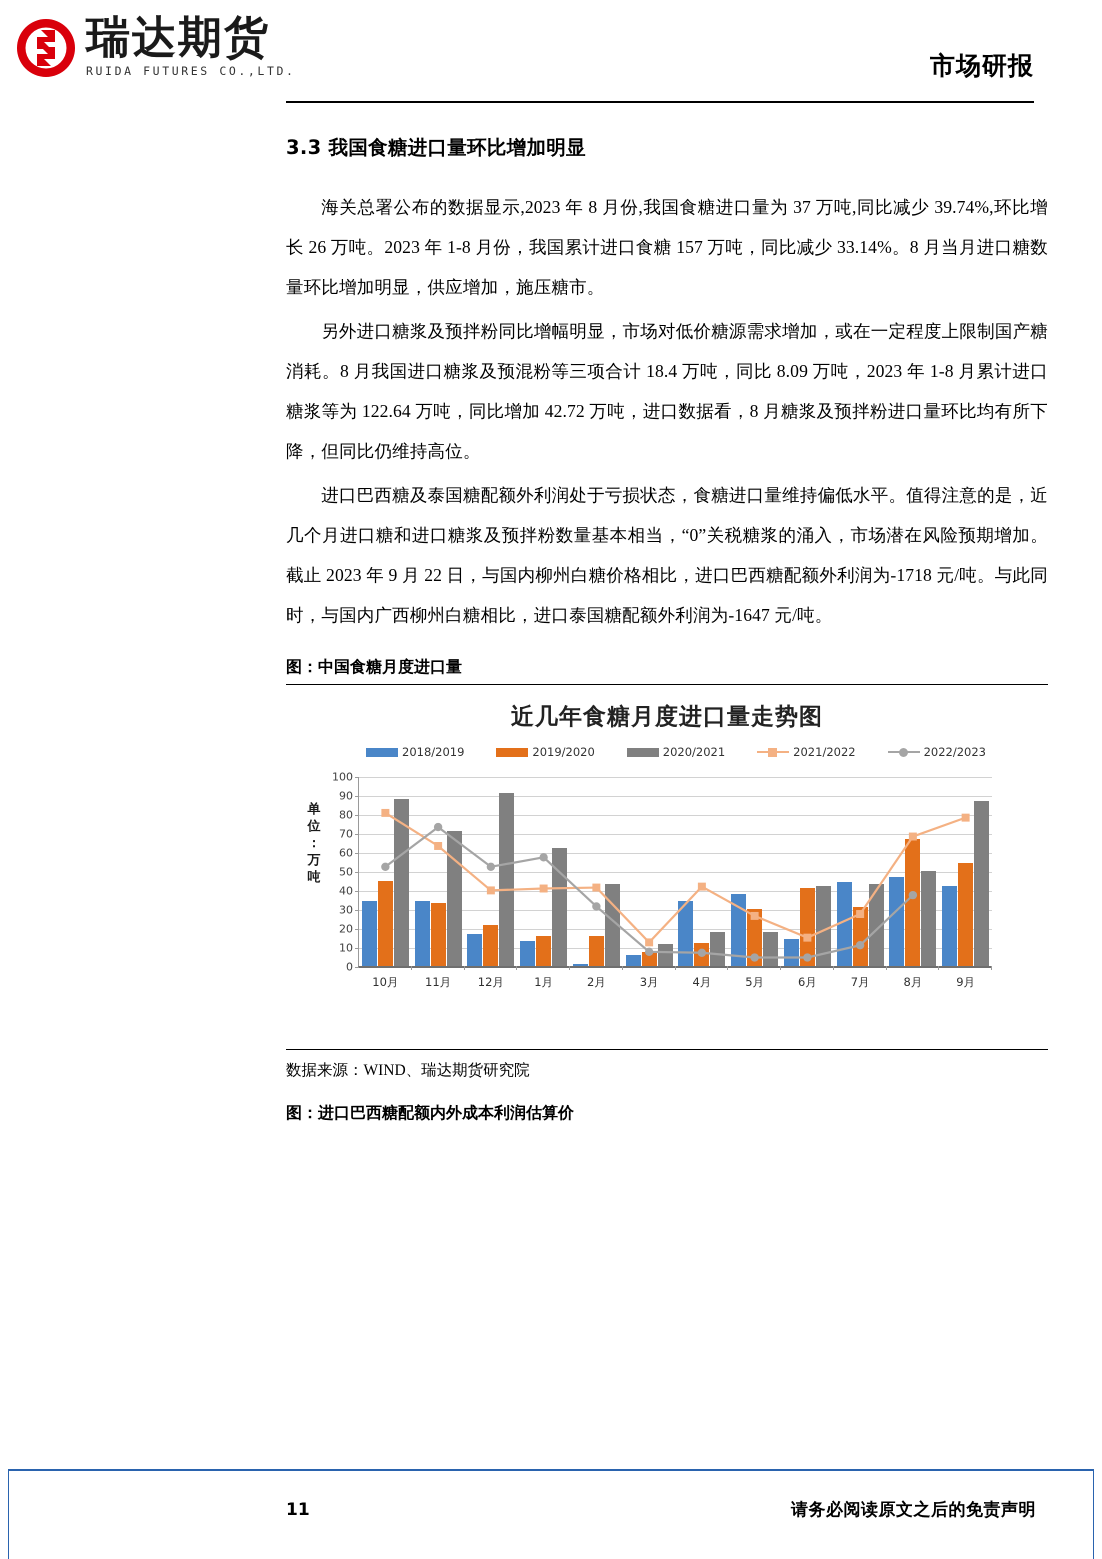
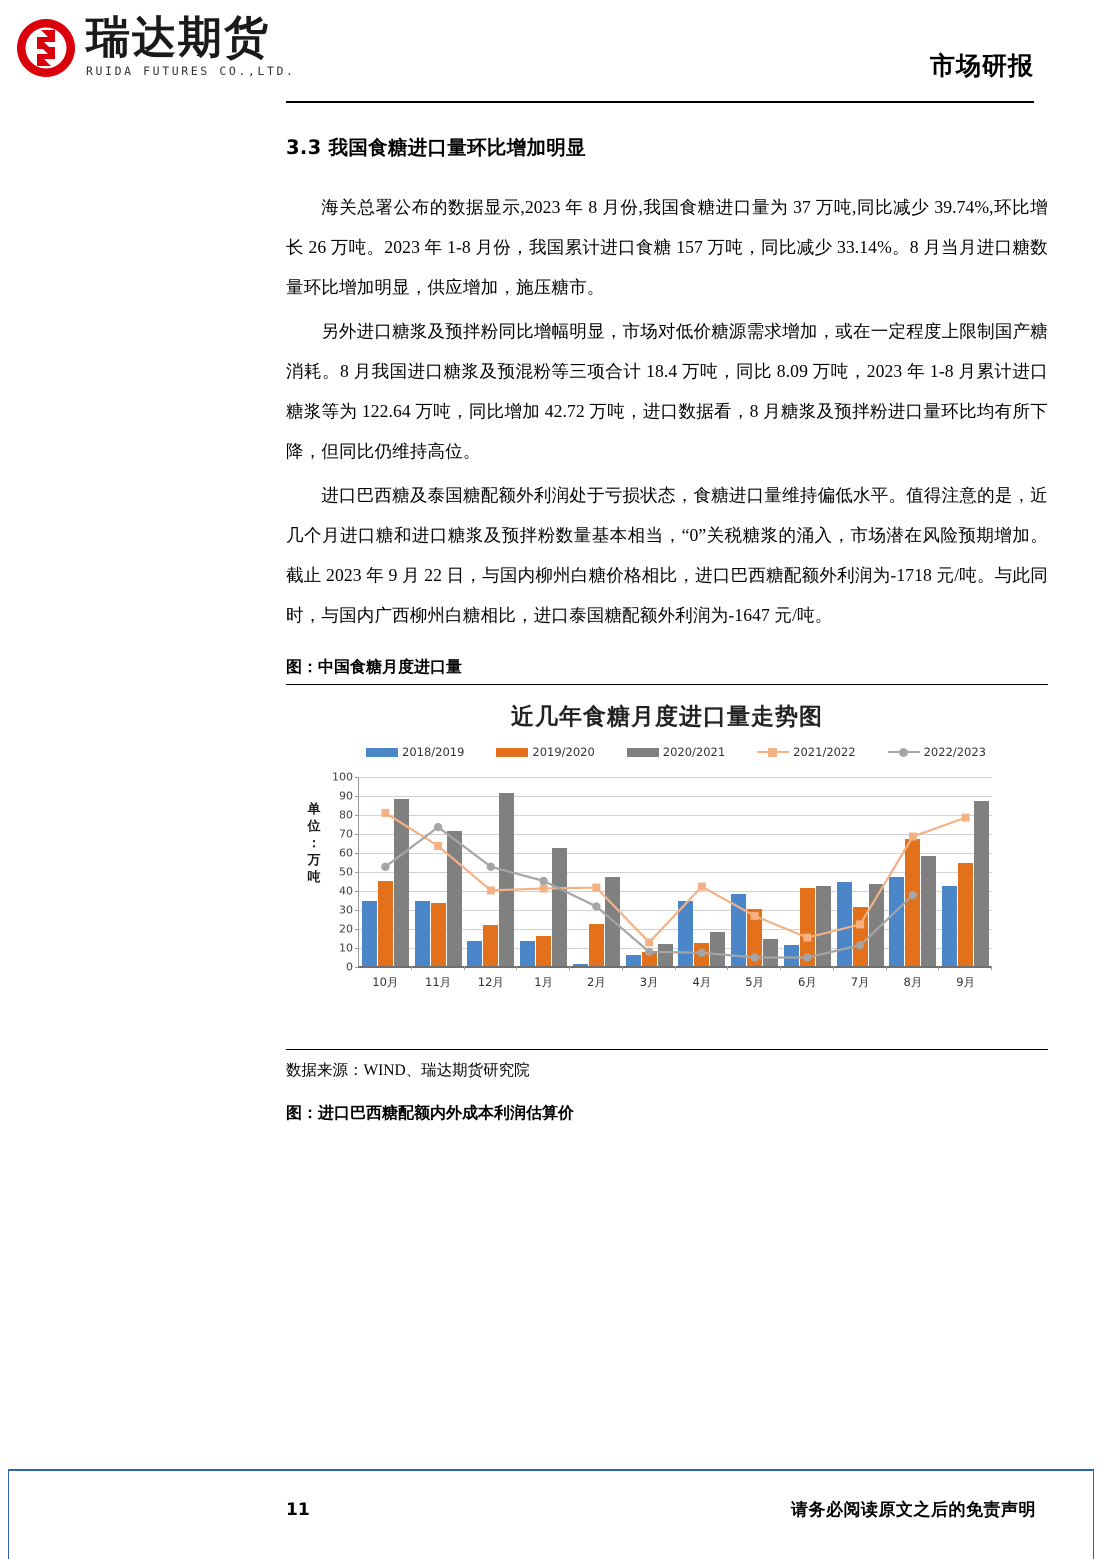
2018/2019/12月: 17 -> 13
2022/2023/1月: 58 -> 45
2019/2020/2月: 16 -> 22
2020/2021/2月: 43 -> 47
2020/2021/5月: 18 -> 14
2018/2019/6月: 14 -> 11
2021/2022/7月: 28 -> 22
2020/2021/8月: 50 -> 58
